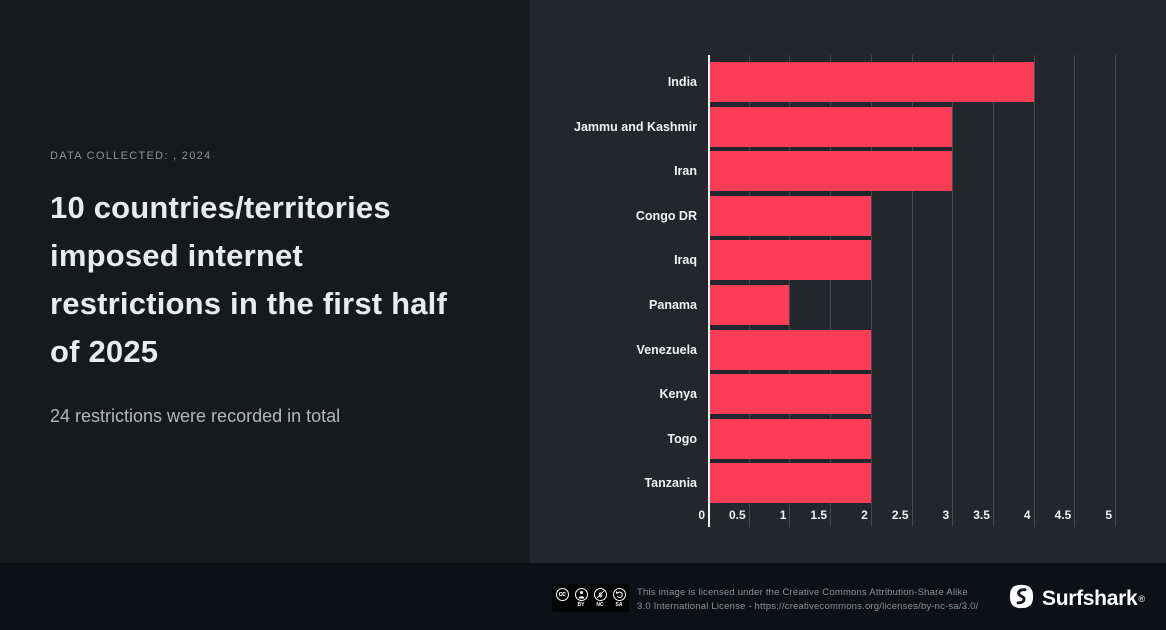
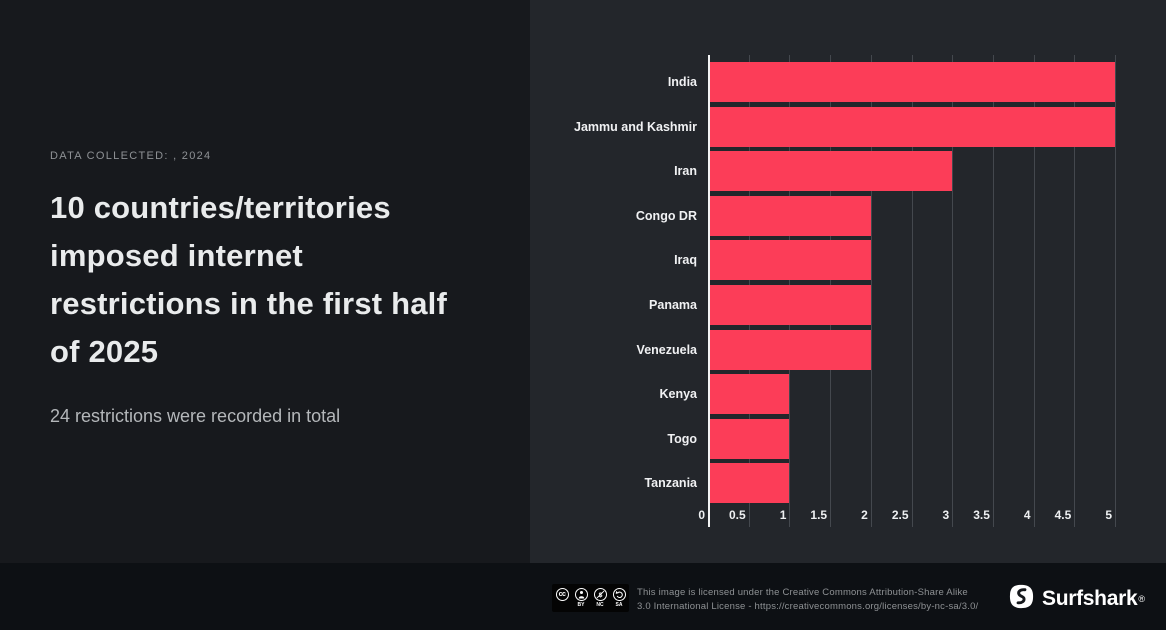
India: 4 -> 5
Jammu and Kashmir: 3 -> 5
Panama: 1 -> 2
Kenya: 2 -> 1
Togo: 2 -> 1
Tanzania: 2 -> 1
